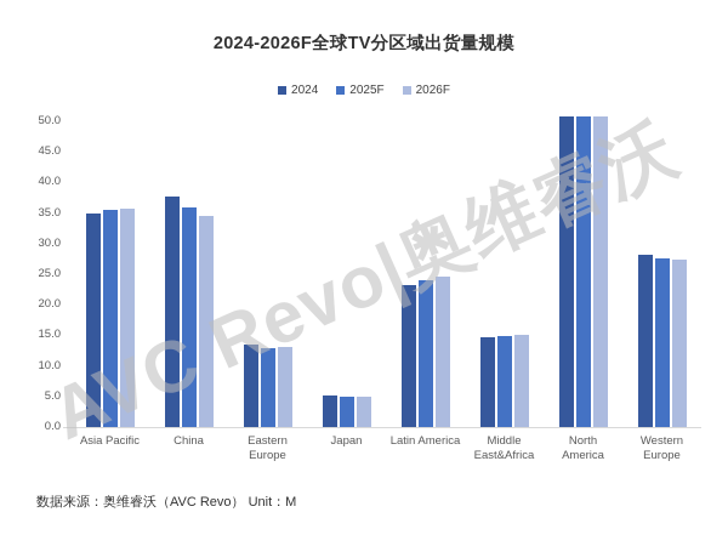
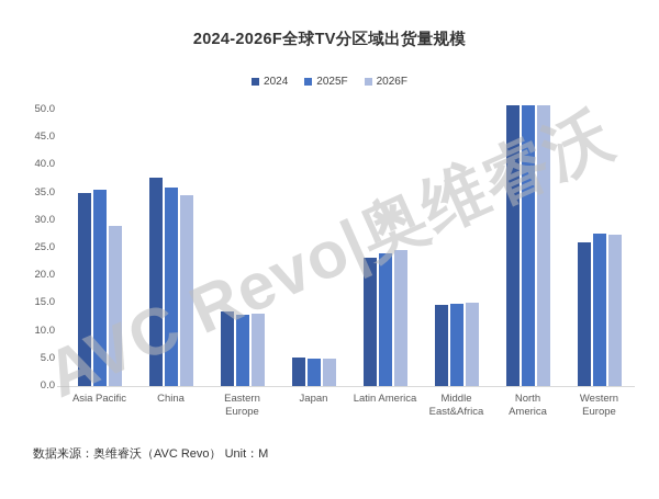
2026F/Asia Pacific: 36 -> 29
2024/Western Europe: 28 -> 26
